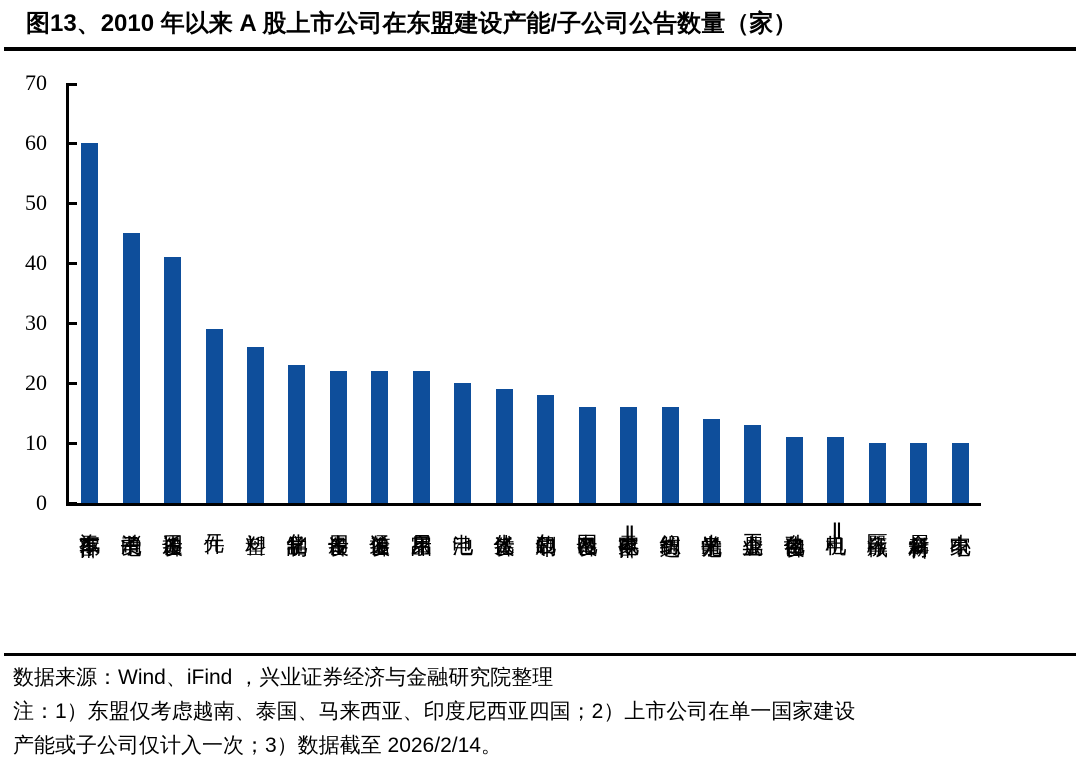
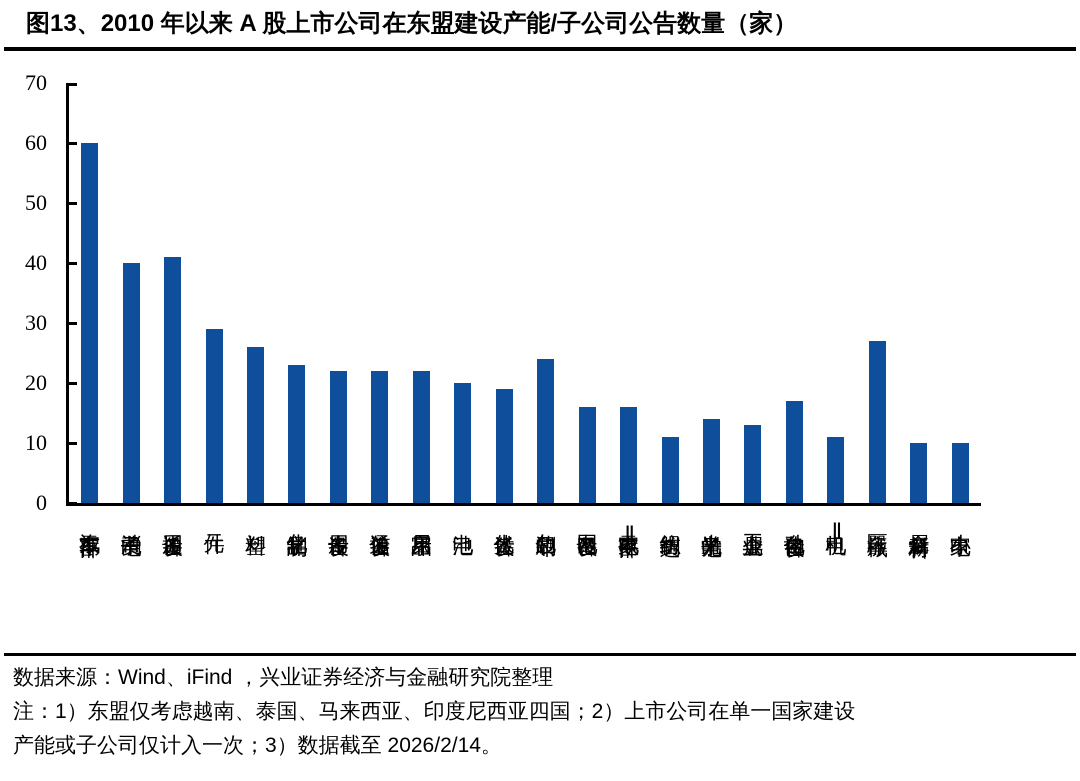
消费电子: 45 -> 40
包装印刷: 18 -> 24
纺织制造: 16 -> 11
自动化设备: 11 -> 17
医疗器械: 10 -> 27
